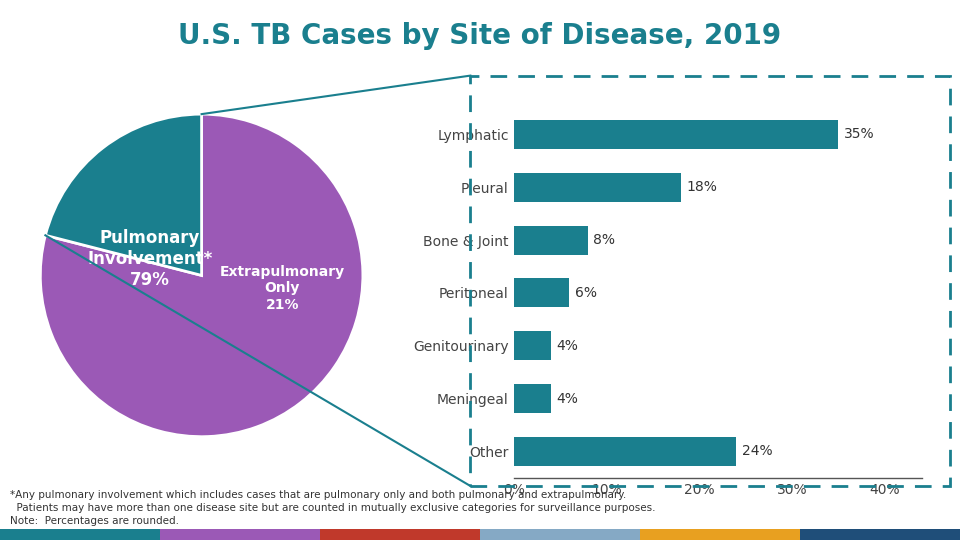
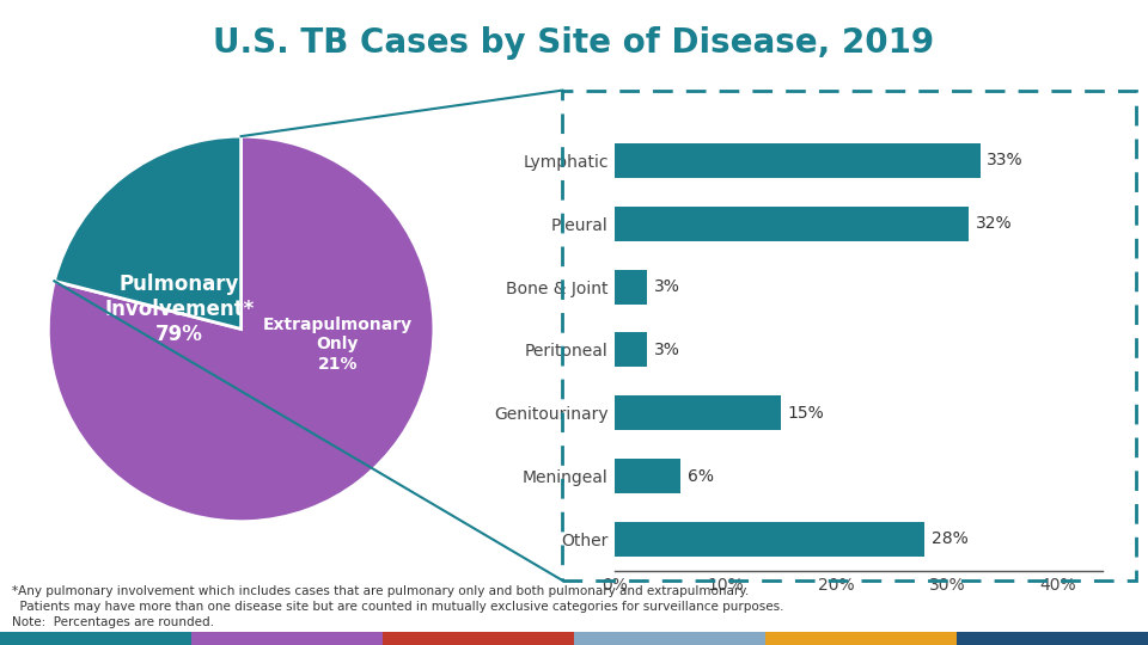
Lymphatic: 35% -> 33%
Pleural: 18% -> 32%
Bone & Joint: 8% -> 3%
Peritoneal: 6% -> 3%
Genitourinary: 4% -> 15%
Meningeal: 4% -> 6%
Other: 24% -> 28%
